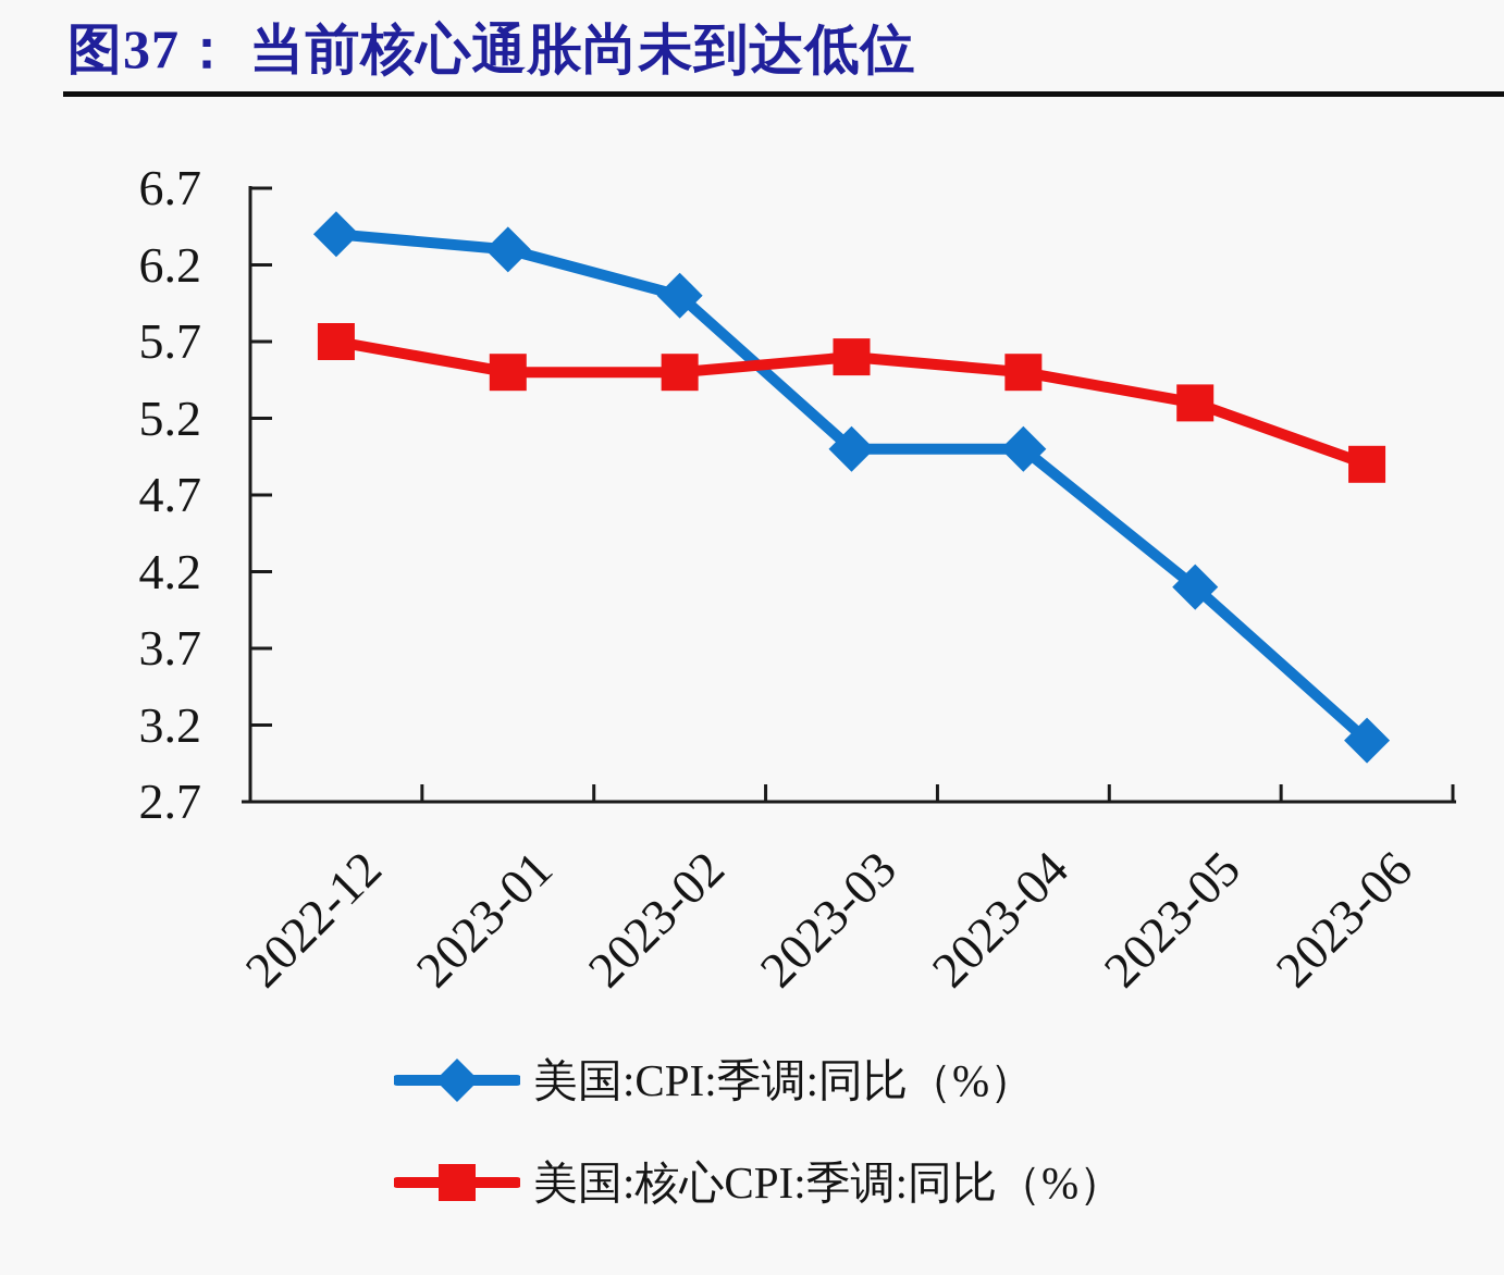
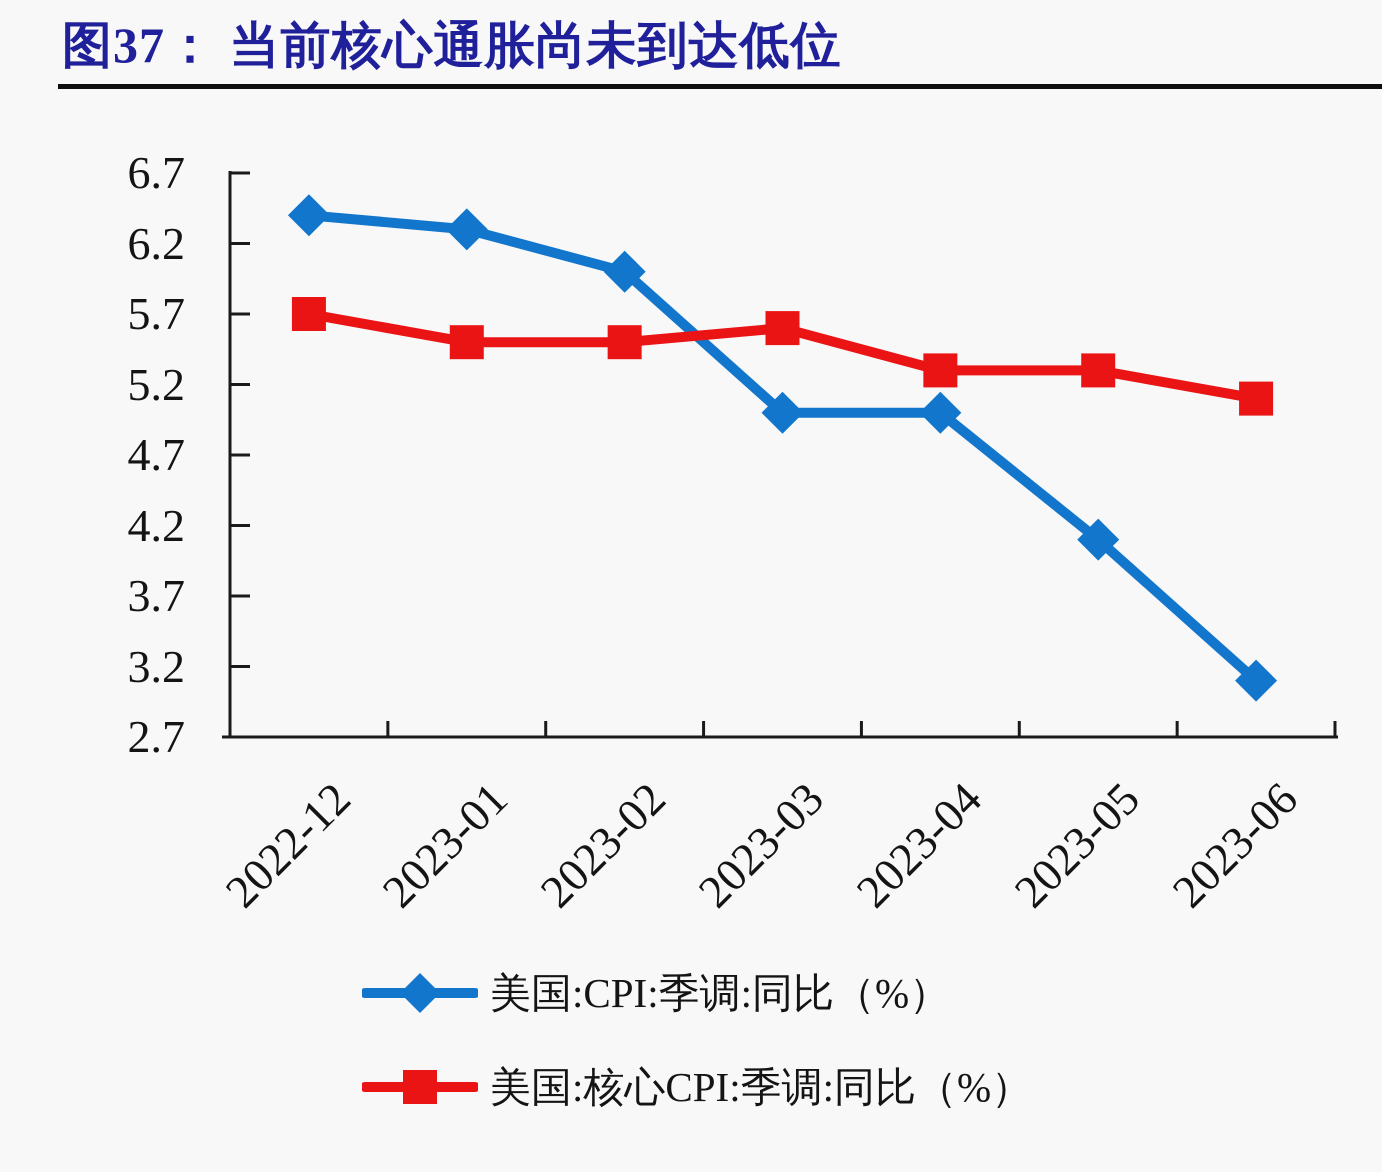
美国:核心CPI:季调:同比（%）/2023-04: 5.5 -> 5.3
美国:核心CPI:季调:同比（%）/2023-06: 4.9 -> 5.1
